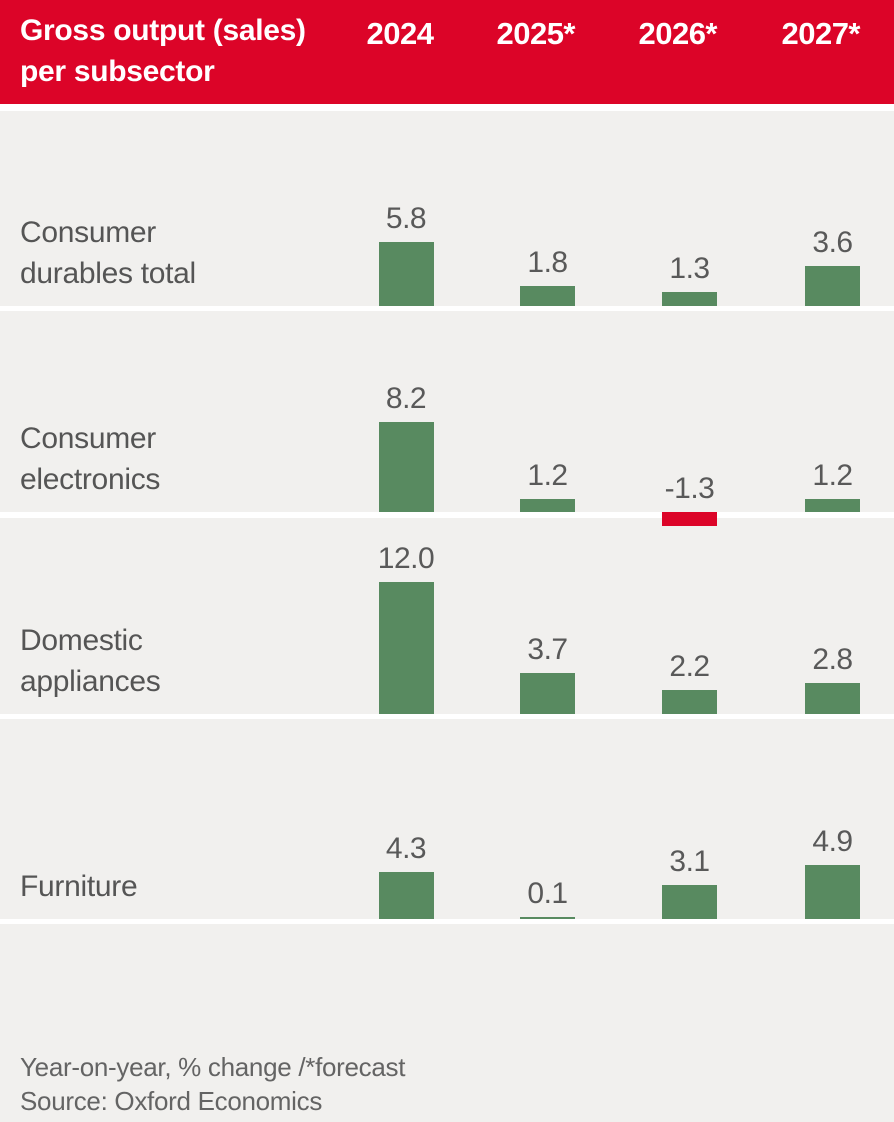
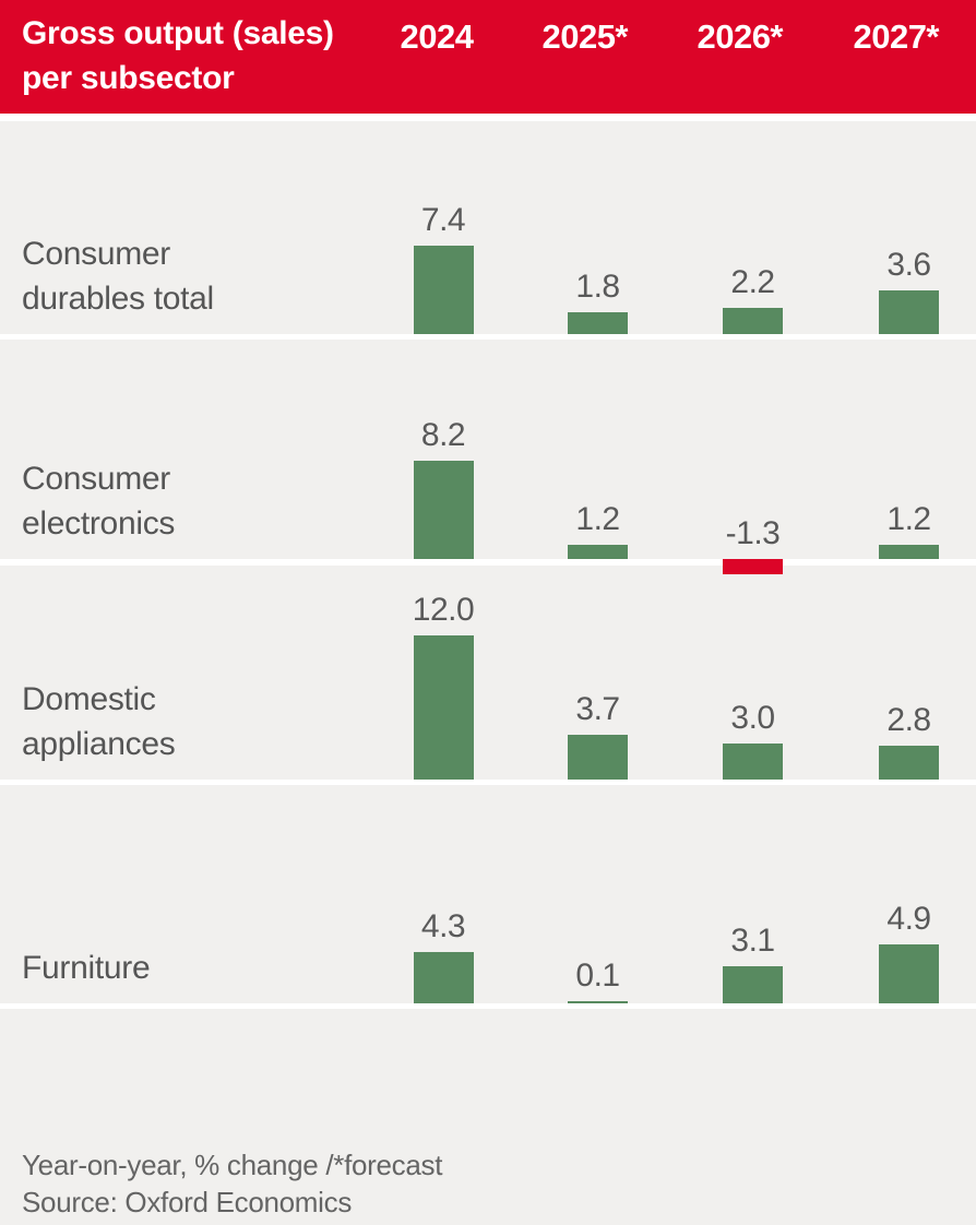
Consumer durables total/2024: 5.8 -> 7.4
Consumer durables total/2026*: 1.3 -> 2.2
Domestic appliances/2026*: 2.2 -> 3.0
